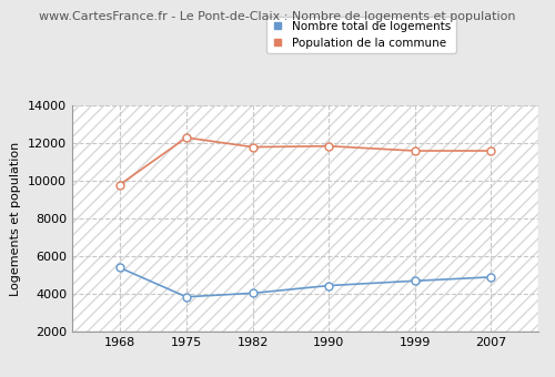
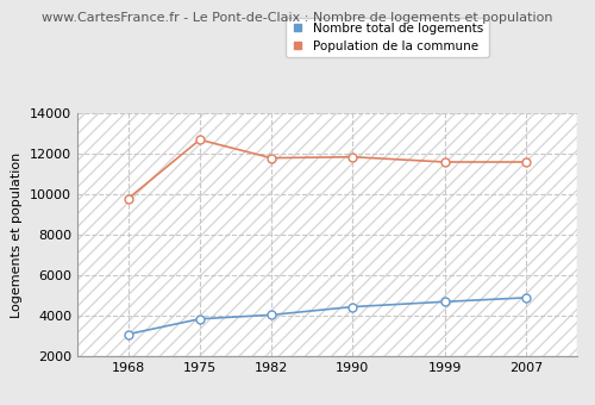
Nombre total de logements/1968: 5400 -> 3100
Population de la commune/1975: 12300 -> 12700
